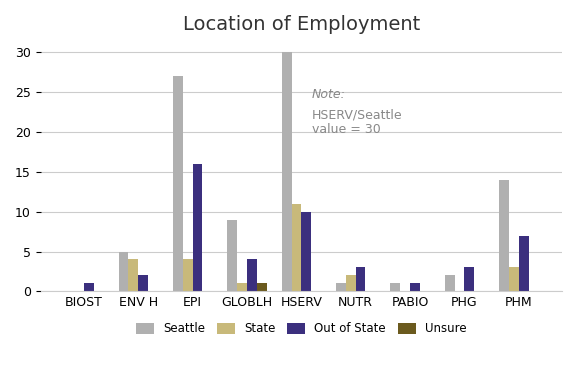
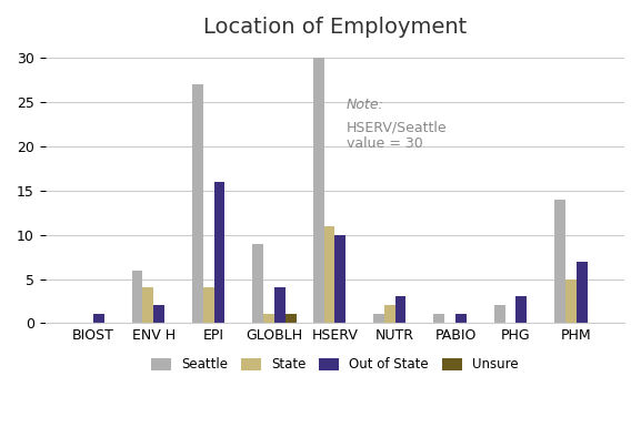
Seattle/ENV H: 5 -> 6
State/PHM: 3 -> 5
